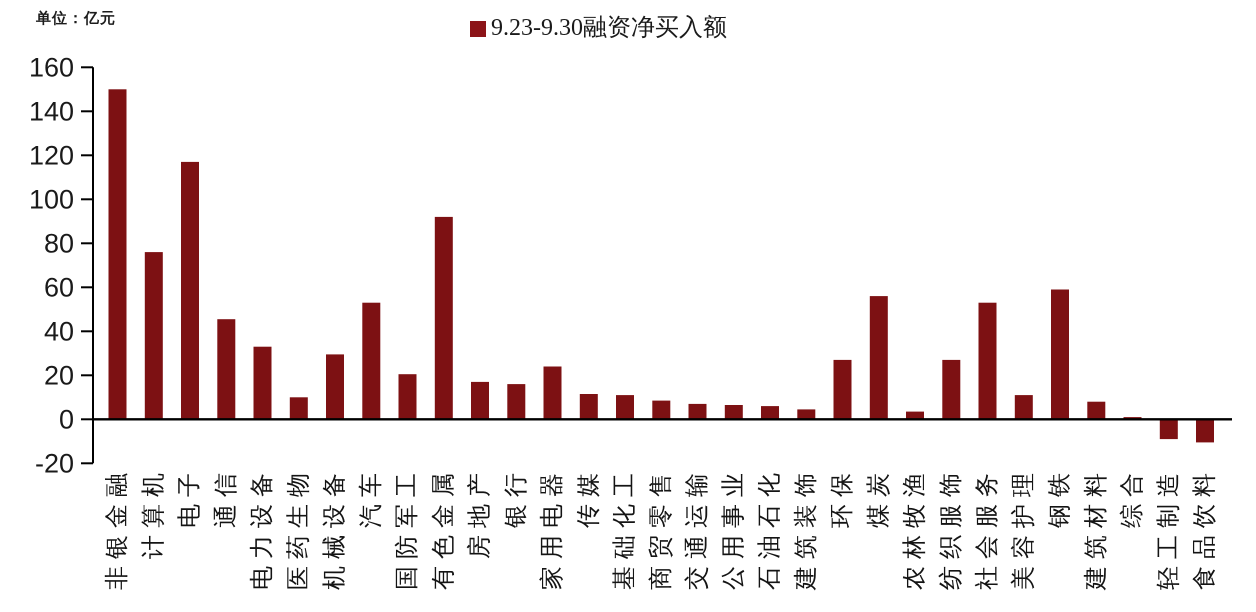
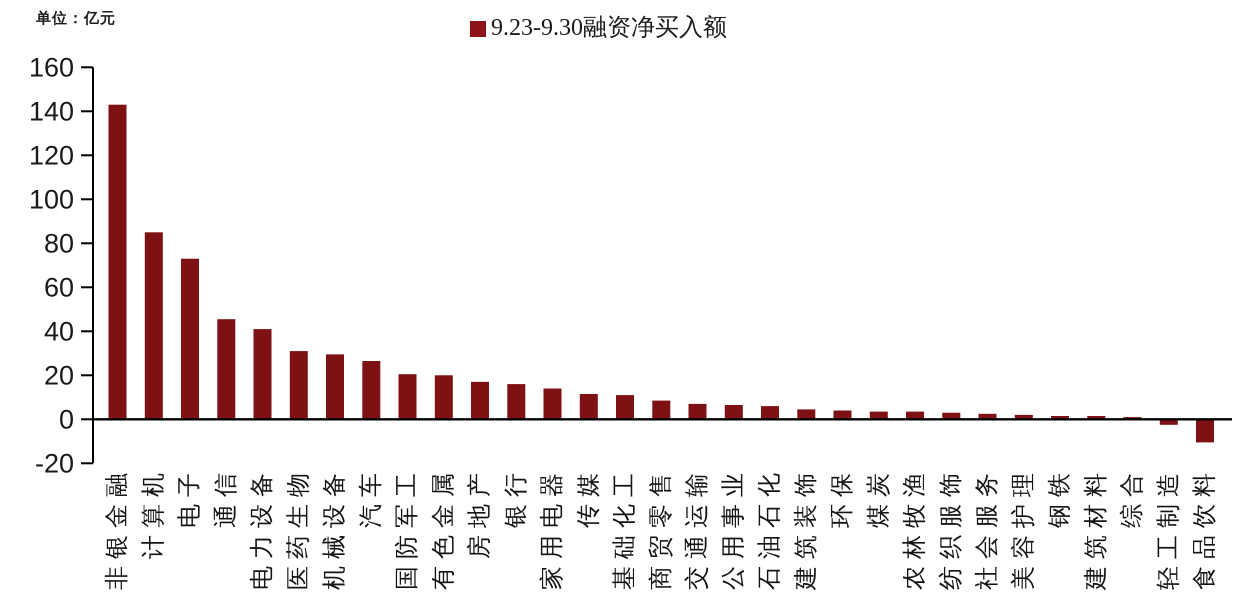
非银金融: 150 -> 143
计算机: 76 -> 85
电子: 117 -> 73
电力设备: 33 -> 41
医药生物: 10 -> 31
汽车: 53 -> 26
有色金属: 92 -> 20
家用电器: 24 -> 14
环保: 27 -> 4
煤炭: 56 -> 4
纺织服饰: 27 -> 3
社会服务: 53 -> 2
美容护理: 11 -> 2
钢铁: 59 -> 2
建筑材料: 8 -> 2
轻工制造: -9 -> -2
